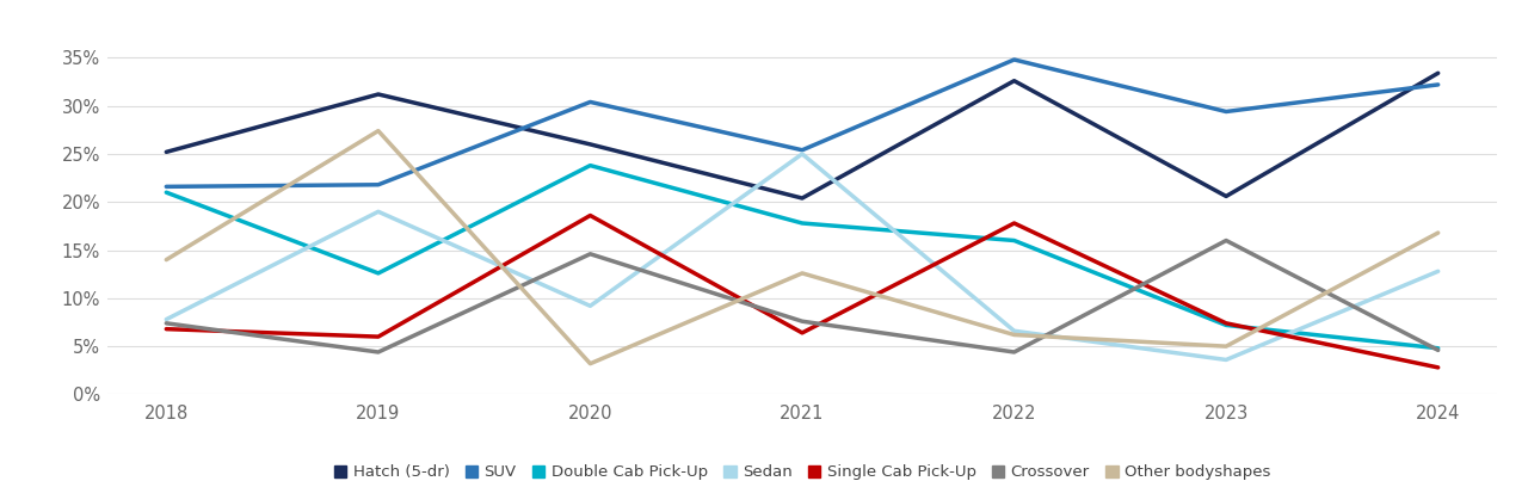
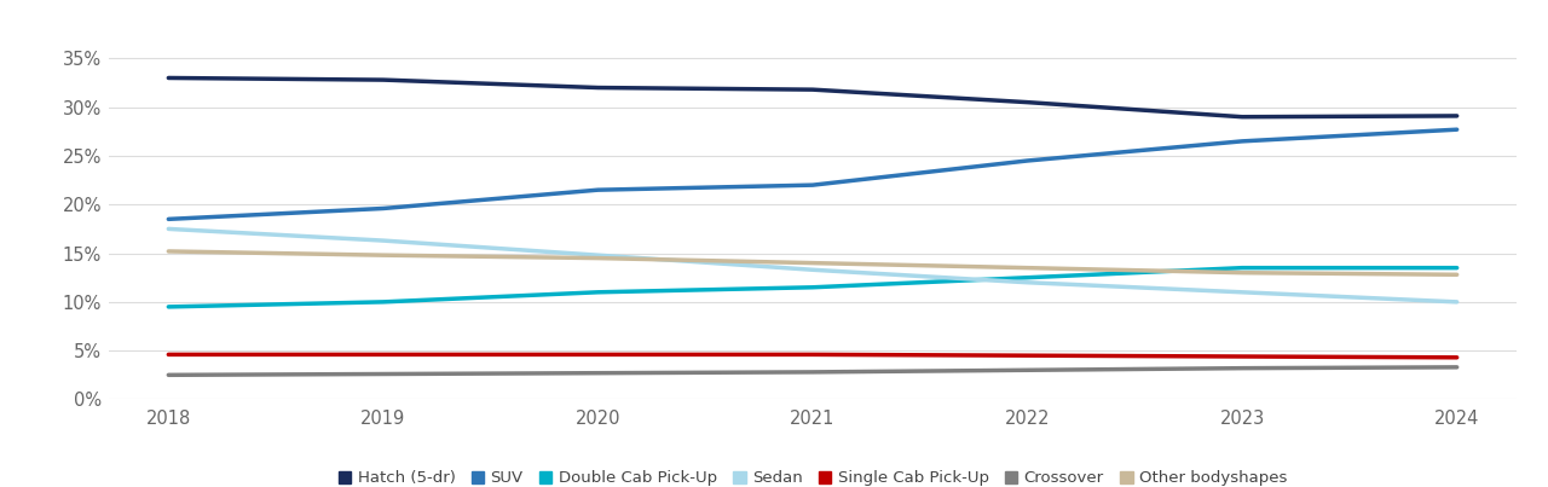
Hatch (5-dr)/2018: 25.2% -> 33.0%
SUV/2018: 21.6% -> 18.5%
Double Cab Pick-Up/2018: 21.0% -> 9.5%
Sedan/2018: 7.8% -> 17.5%
Single Cab Pick-Up/2018: 6.8% -> 4.6%
Crossover/2018: 7.4% -> 2.5%
Other bodyshapes/2018: 14.0% -> 15.2%
Hatch (5-dr)/2019: 31.2% -> 32.8%
SUV/2019: 21.8% -> 19.6%
Double Cab Pick-Up/2019: 12.6% -> 10.0%
Sedan/2019: 19.0% -> 16.3%
Single Cab Pick-Up/2019: 6.0% -> 4.6%
Crossover/2019: 4.4% -> 2.6%
Other bodyshapes/2019: 27.4% -> 14.8%
Hatch (5-dr)/2020: 26.0% -> 32.0%
SUV/2020: 30.4% -> 21.5%
Double Cab Pick-Up/2020: 23.8% -> 11.0%
Sedan/2020: 9.2% -> 14.8%
Single Cab Pick-Up/2020: 18.6% -> 4.6%
Crossover/2020: 14.6% -> 2.7%
Other bodyshapes/2020: 3.2% -> 14.5%
Hatch (5-dr)/2021: 20.4% -> 31.8%
SUV/2021: 25.4% -> 22.0%
Double Cab Pick-Up/2021: 17.8% -> 11.5%
Sedan/2021: 25.0% -> 13.3%
Single Cab Pick-Up/2021: 6.4% -> 4.6%
Crossover/2021: 7.6% -> 2.8%
Other bodyshapes/2021: 12.6% -> 14.0%
Hatch (5-dr)/2022: 32.6% -> 30.5%
SUV/2022: 34.8% -> 24.5%
Double Cab Pick-Up/2022: 16.0% -> 12.5%
Sedan/2022: 6.6% -> 12.0%
Single Cab Pick-Up/2022: 17.8% -> 4.5%
Crossover/2022: 4.4% -> 3.0%
Other bodyshapes/2022: 6.2% -> 13.5%
Hatch (5-dr)/2023: 20.6% -> 29.0%
SUV/2023: 29.4% -> 26.5%
Double Cab Pick-Up/2023: 7.2% -> 13.5%
Sedan/2023: 3.6% -> 11.0%
Single Cab Pick-Up/2023: 7.4% -> 4.4%
Crossover/2023: 16.0% -> 3.2%
Other bodyshapes/2023: 5.0% -> 13.0%
Hatch (5-dr)/2024: 33.4% -> 29.1%
SUV/2024: 32.2% -> 27.7%
Double Cab Pick-Up/2024: 4.8% -> 13.5%
Sedan/2024: 12.8% -> 10.0%
Single Cab Pick-Up/2024: 2.8% -> 4.3%
Crossover/2024: 4.6% -> 3.3%
Other bodyshapes/2024: 16.8% -> 12.8%
